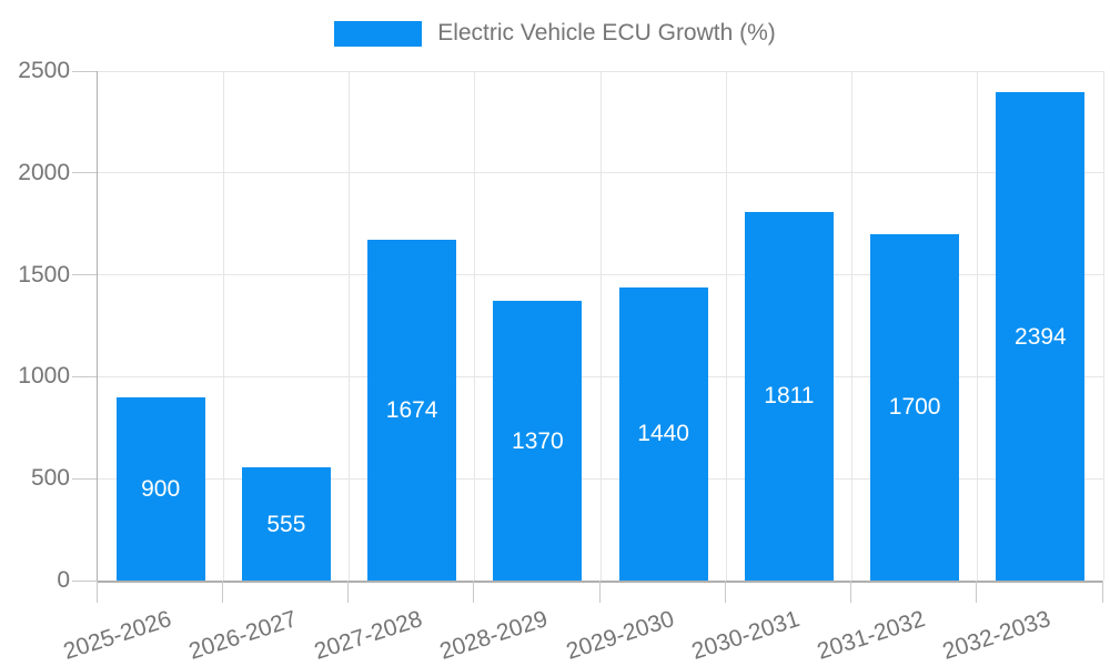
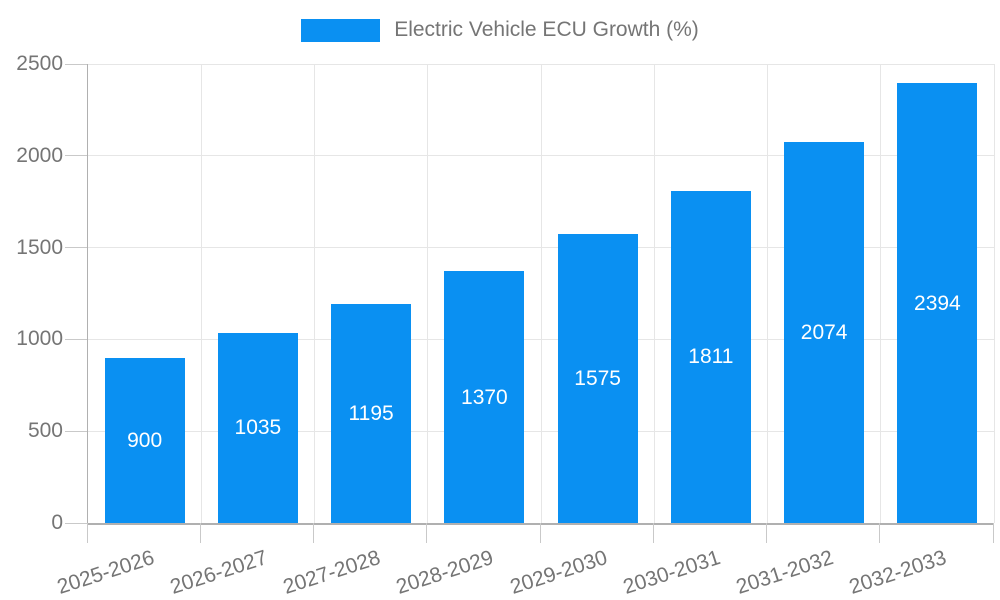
2026-2027: 555 -> 1035
2027-2028: 1674 -> 1195
2029-2030: 1440 -> 1575
2031-2032: 1700 -> 2074
